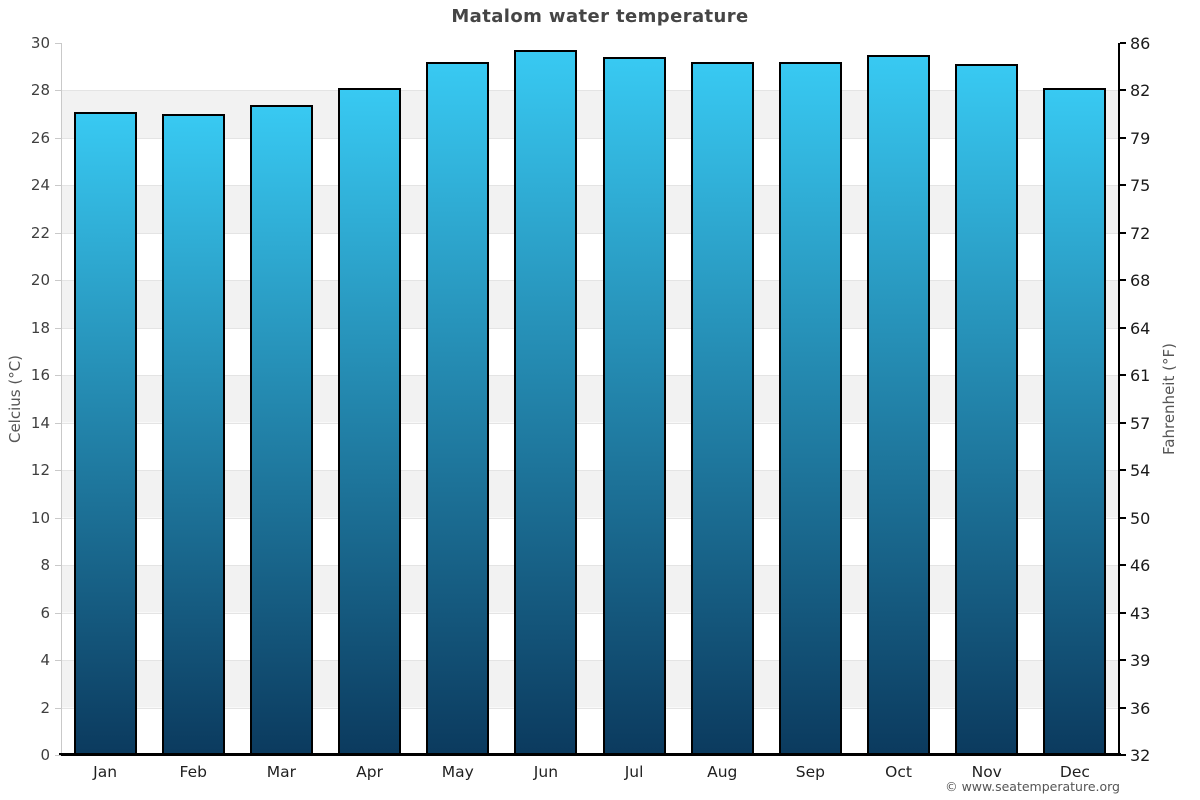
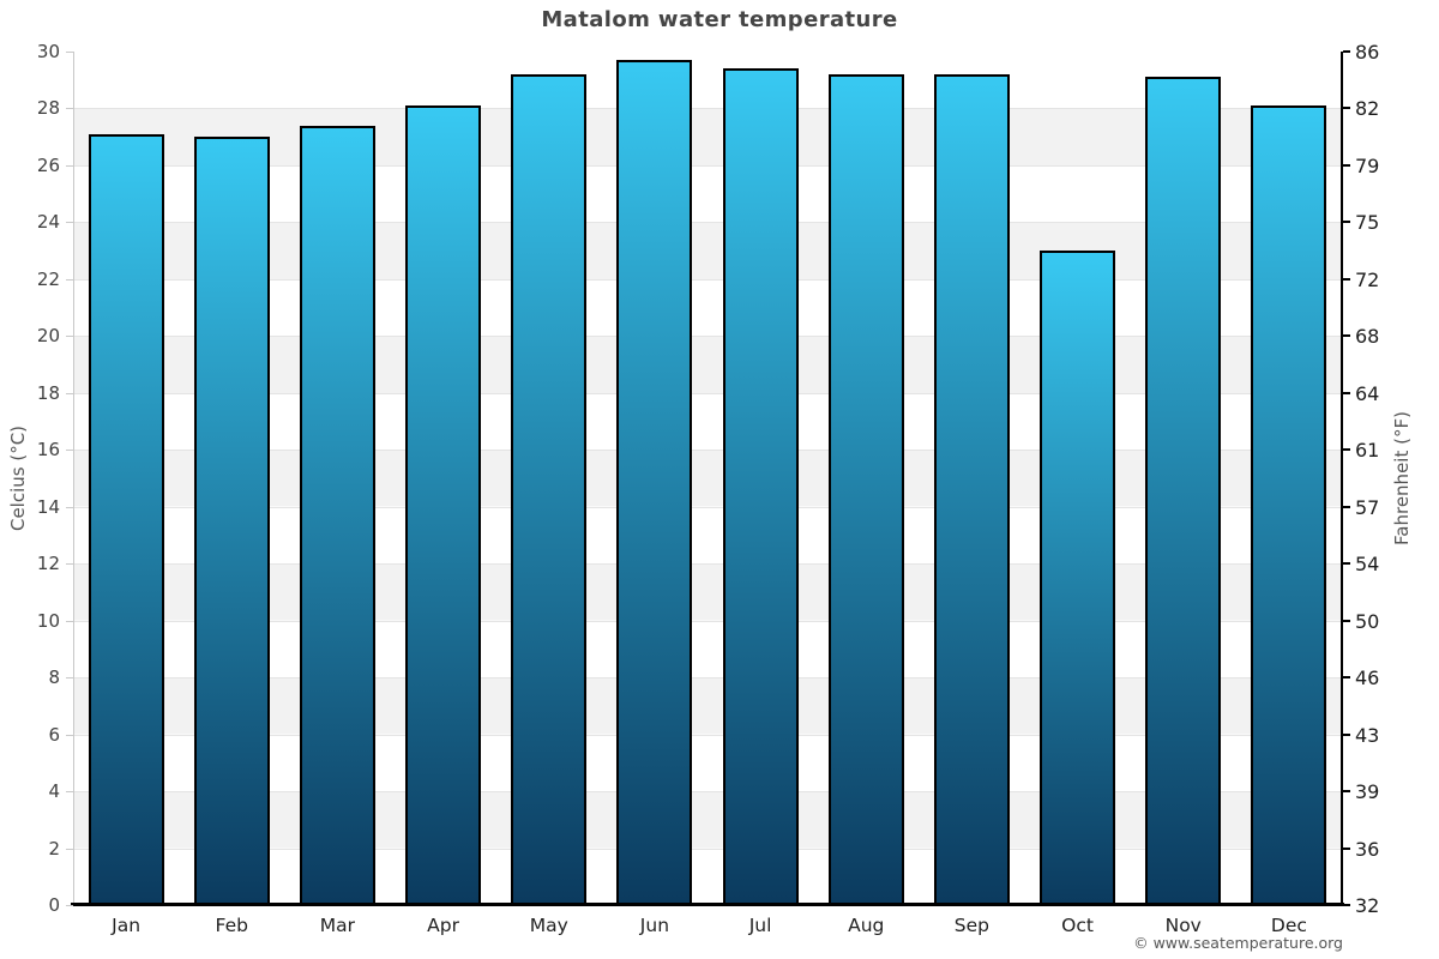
Oct: 29.5 -> 23.0
